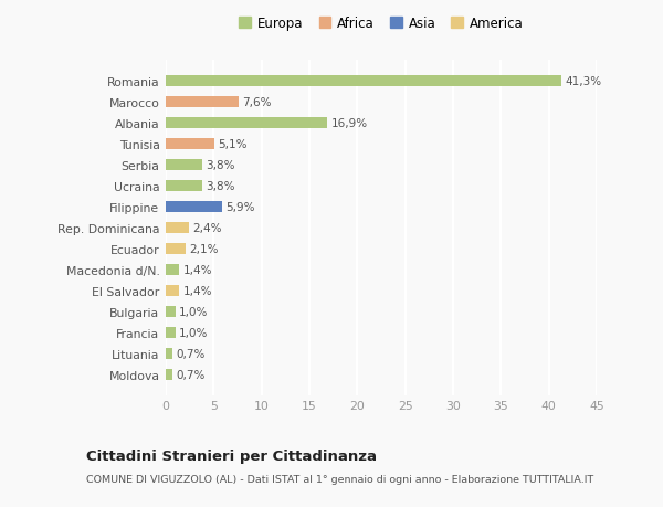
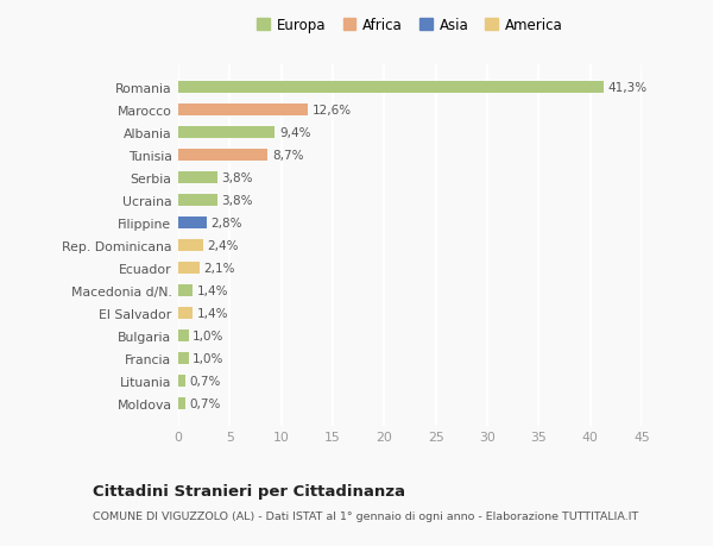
Marocco: 7,6% -> 12,6%
Albania: 16,9% -> 9,4%
Tunisia: 5,1% -> 8,7%
Filippine: 5,9% -> 2,8%
